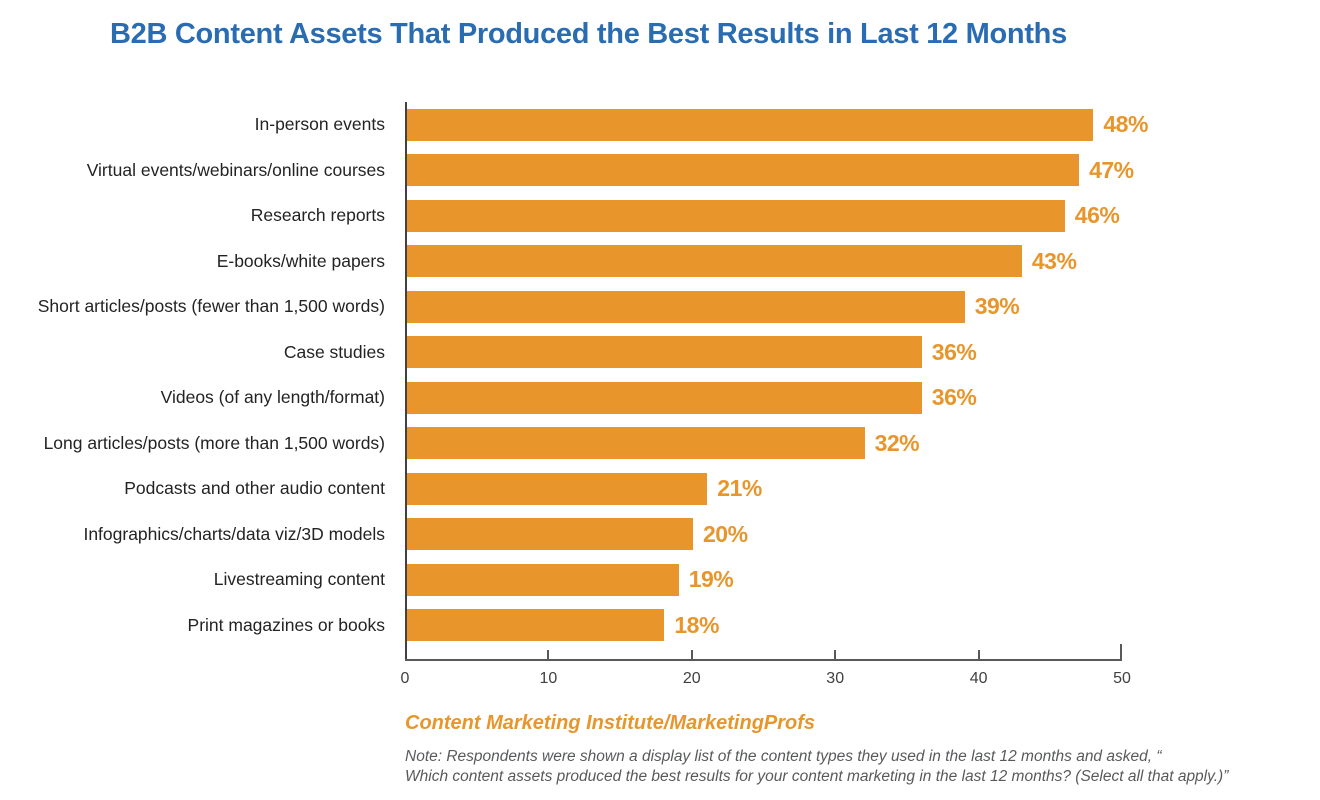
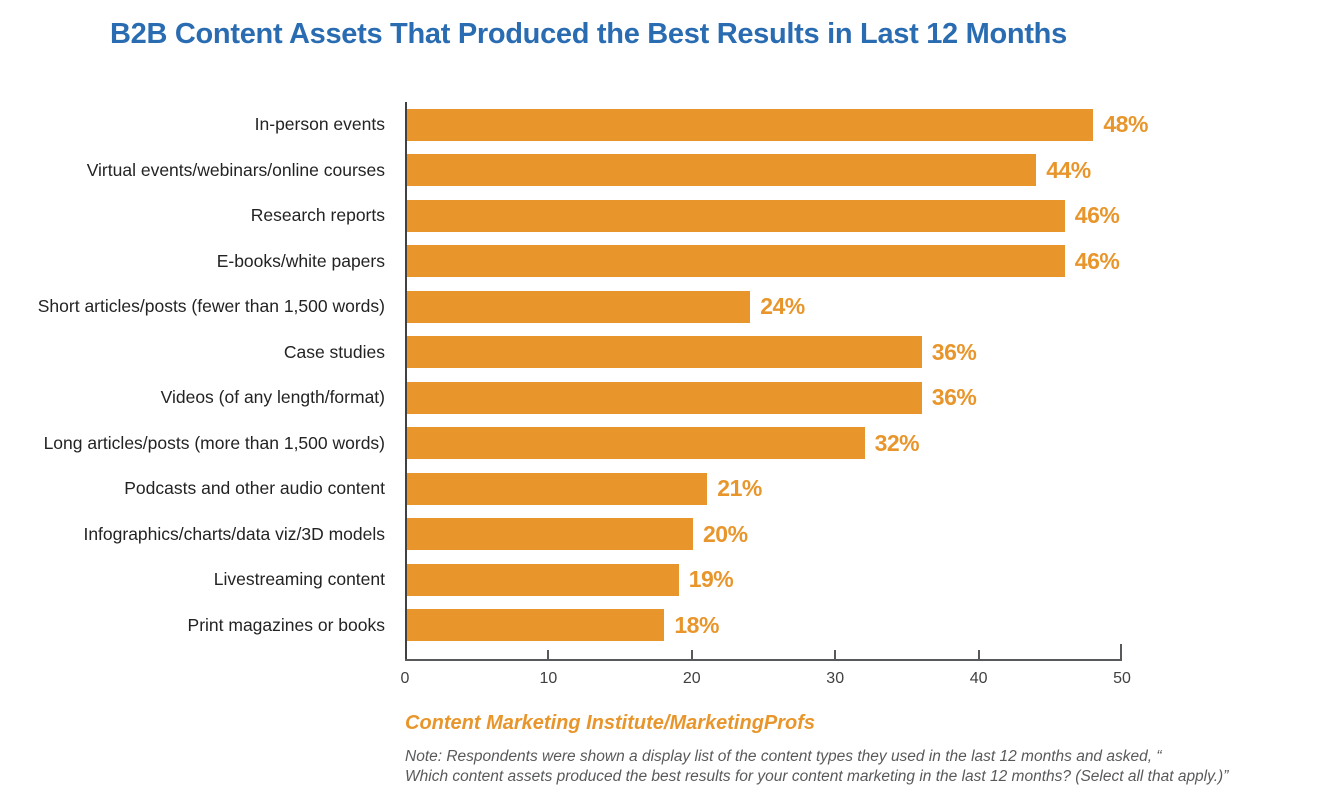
Virtual events/webinars/online courses: 47% -> 44%
E-books/white papers: 43% -> 46%
Short articles/posts (fewer than 1,500 words): 39% -> 24%
